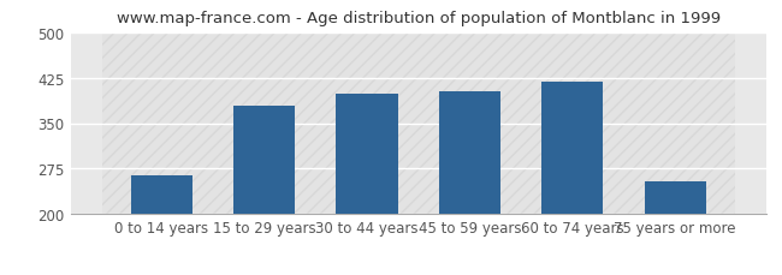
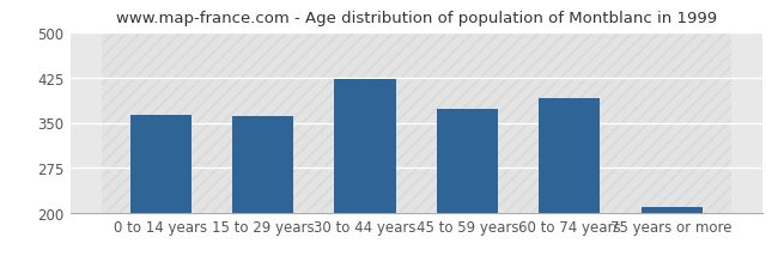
0 to 14 years: 264 -> 362
15 to 29 years: 378 -> 360
30 to 44 years: 398 -> 422
45 to 59 years: 402 -> 372
60 to 74 years: 418 -> 390
75 years or more: 254 -> 210
